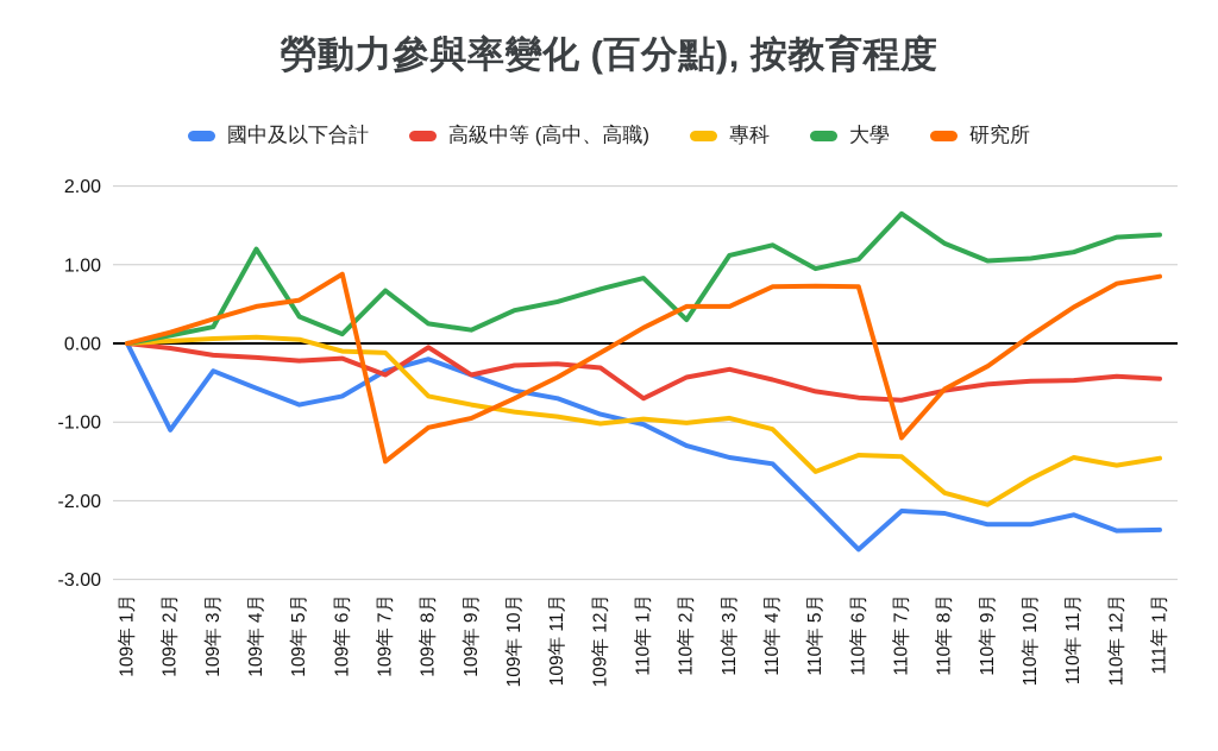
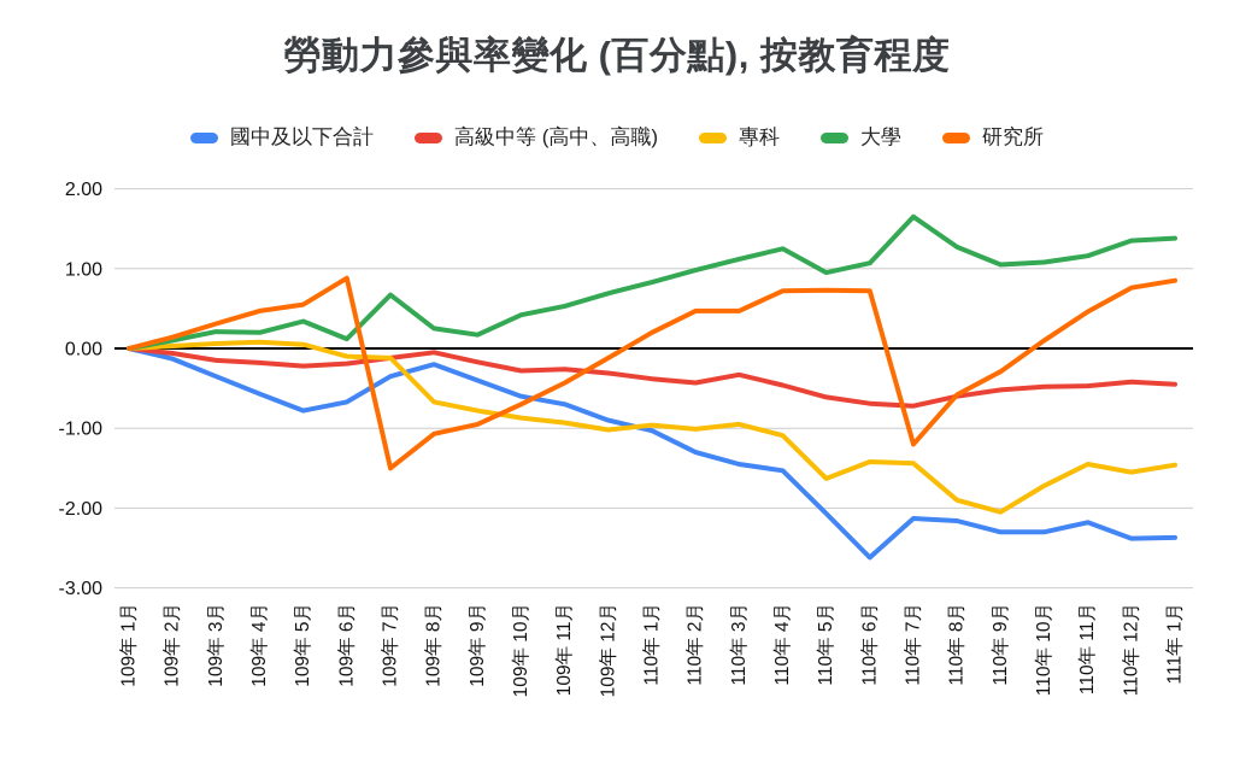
國中及以下合計/109年 2月: -1.1 -> -0.1
大學/109年 4月: 1.2 -> 0.2
高級中等 (高中、高職)/109年 7月: -0.4 -> -0.1
高級中等 (高中、高職)/109年 9月: -0.4 -> -0.2
高級中等 (高中、高職)/110年 1月: -0.7 -> -0.4
大學/110年 2月: 0.3 -> 1.0
